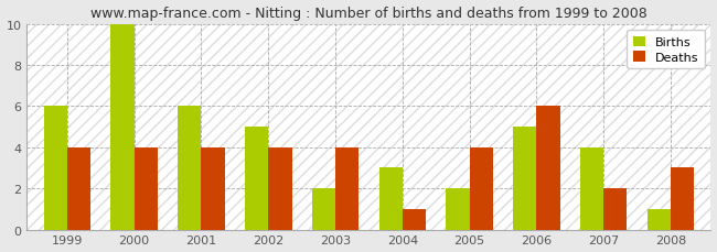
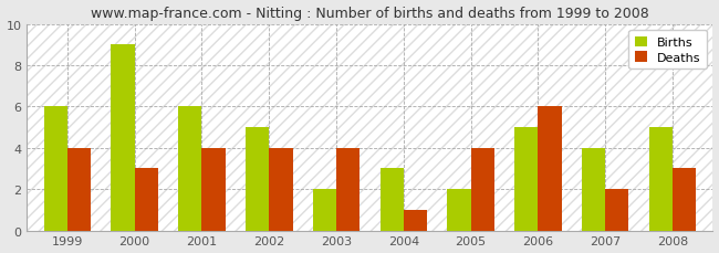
Births/2000: 10 -> 9
Deaths/2000: 4 -> 3
Births/2008: 1 -> 5
